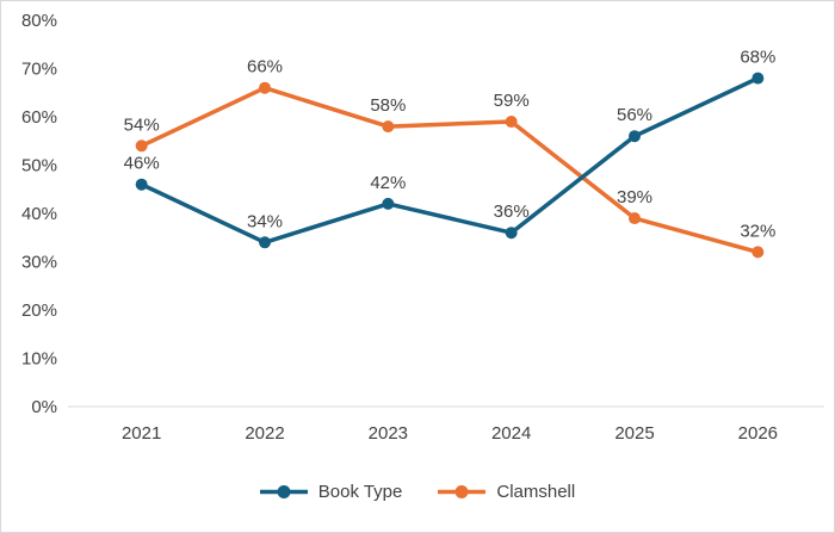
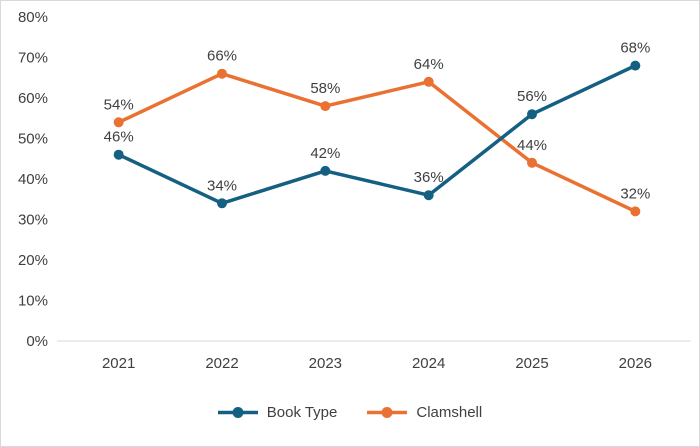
Clamshell/2024: 59% -> 64%
Clamshell/2025: 39% -> 44%
